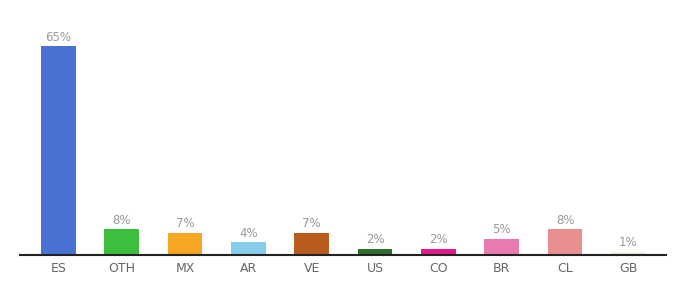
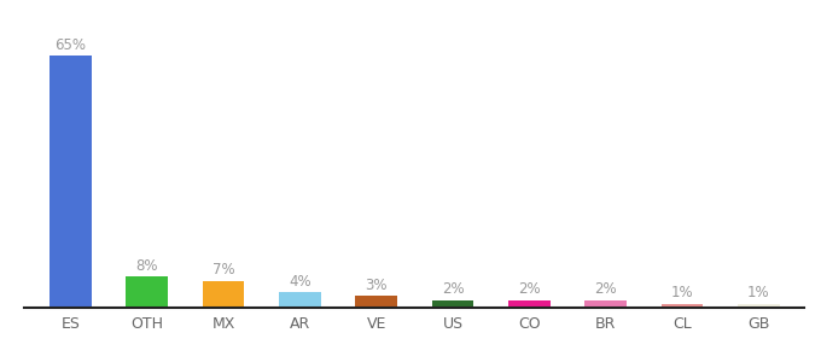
VE: 7% -> 3%
BR: 5% -> 2%
CL: 8% -> 1%
